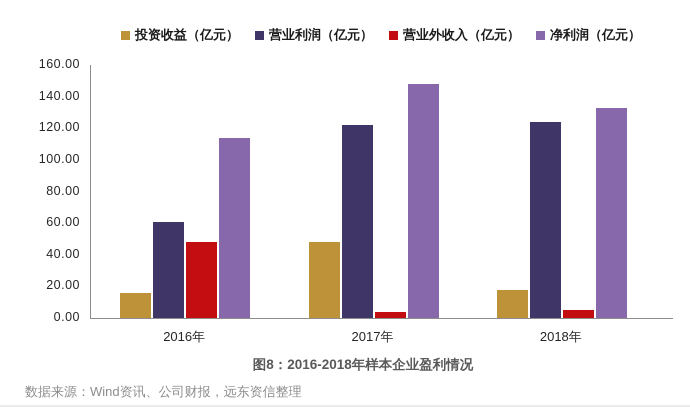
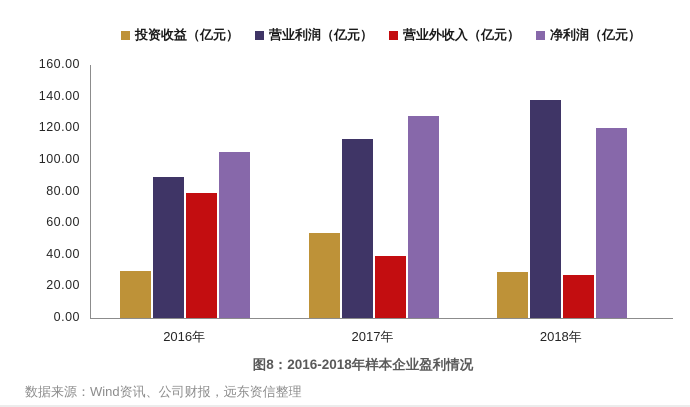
投资收益（亿元）/2016年: 16 -> 30
营业利润（亿元）/2016年: 61 -> 89
营业外收入（亿元）/2016年: 48 -> 79
净利润（亿元）/2016年: 114 -> 105
投资收益（亿元）/2017年: 48 -> 54
营业利润（亿元）/2017年: 122 -> 113
营业外收入（亿元）/2017年: 4 -> 39
净利润（亿元）/2017年: 148 -> 128
投资收益（亿元）/2018年: 18 -> 29
营业利润（亿元）/2018年: 124 -> 138
营业外收入（亿元）/2018年: 5 -> 27
净利润（亿元）/2018年: 133 -> 120
